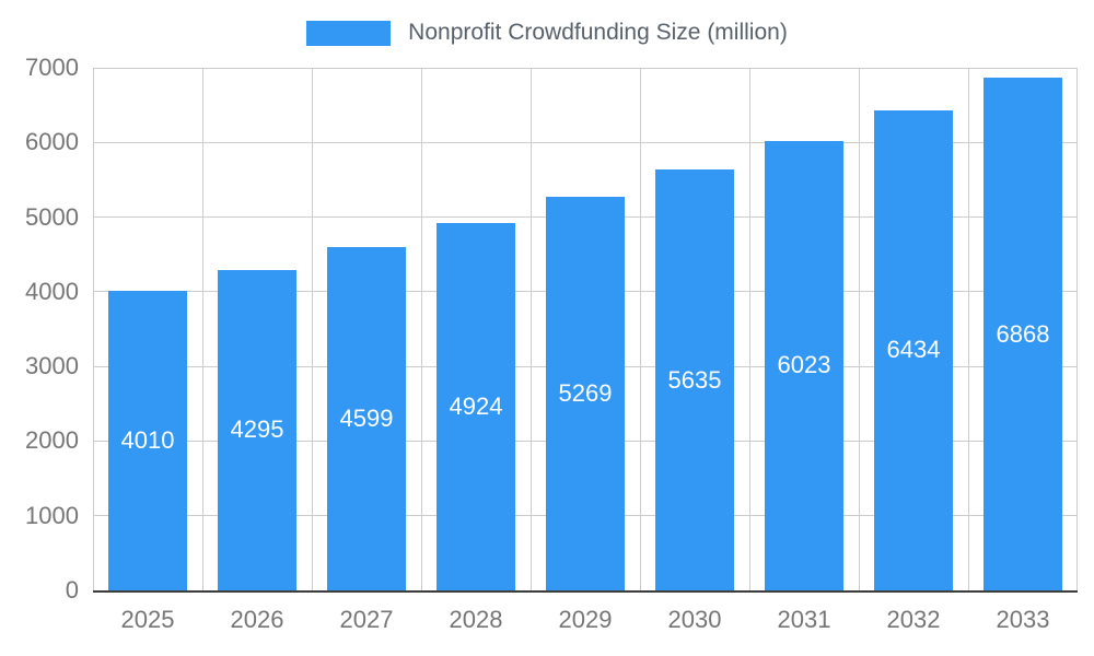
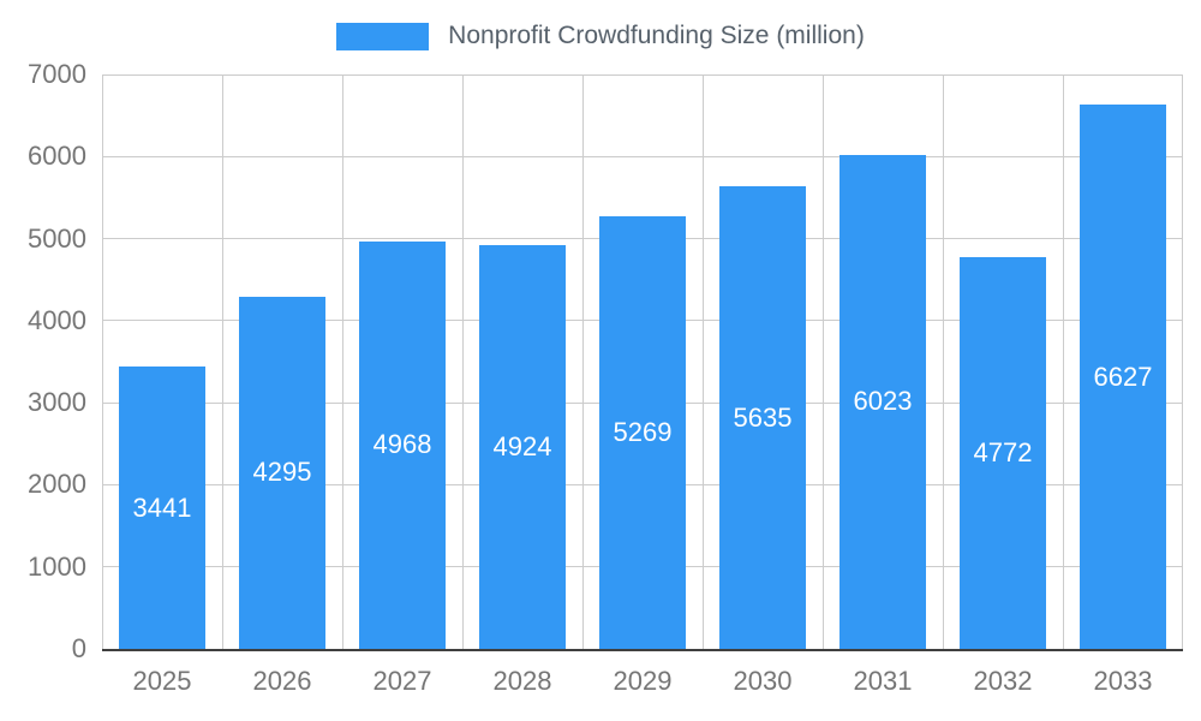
2025: 4010 -> 3441
2027: 4599 -> 4968
2032: 6434 -> 4772
2033: 6868 -> 6627
